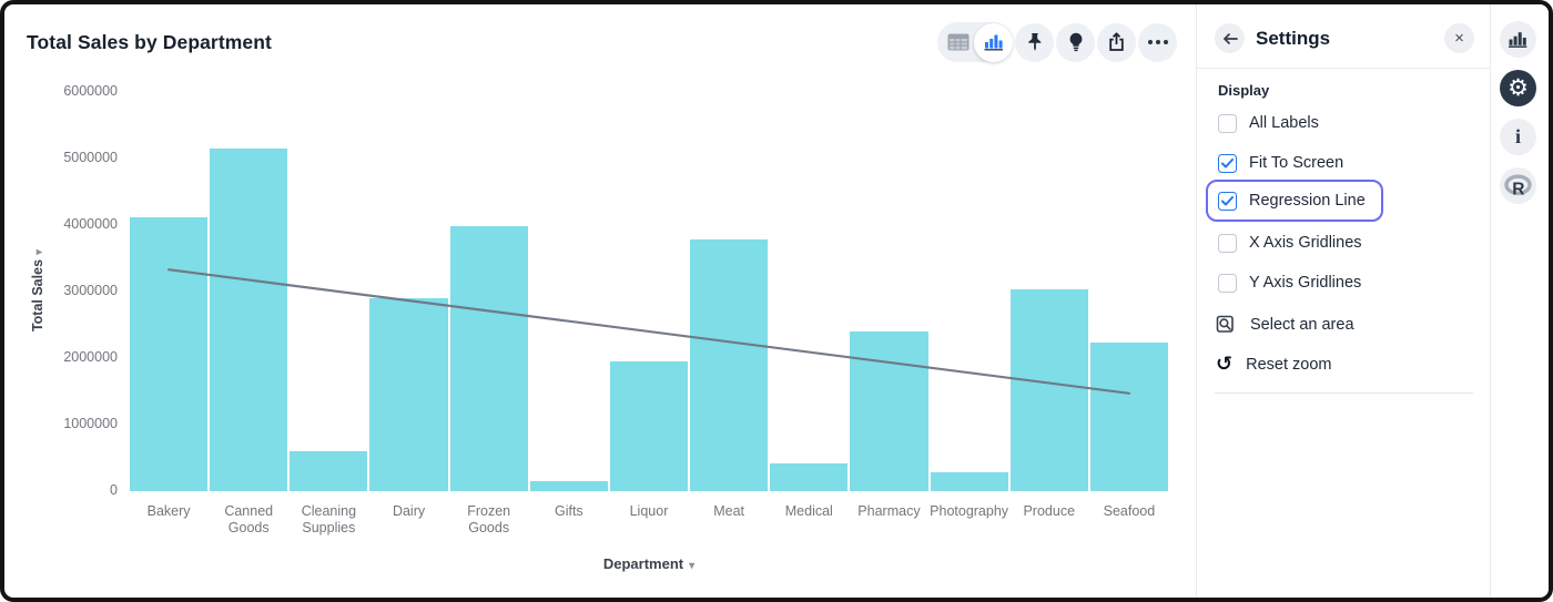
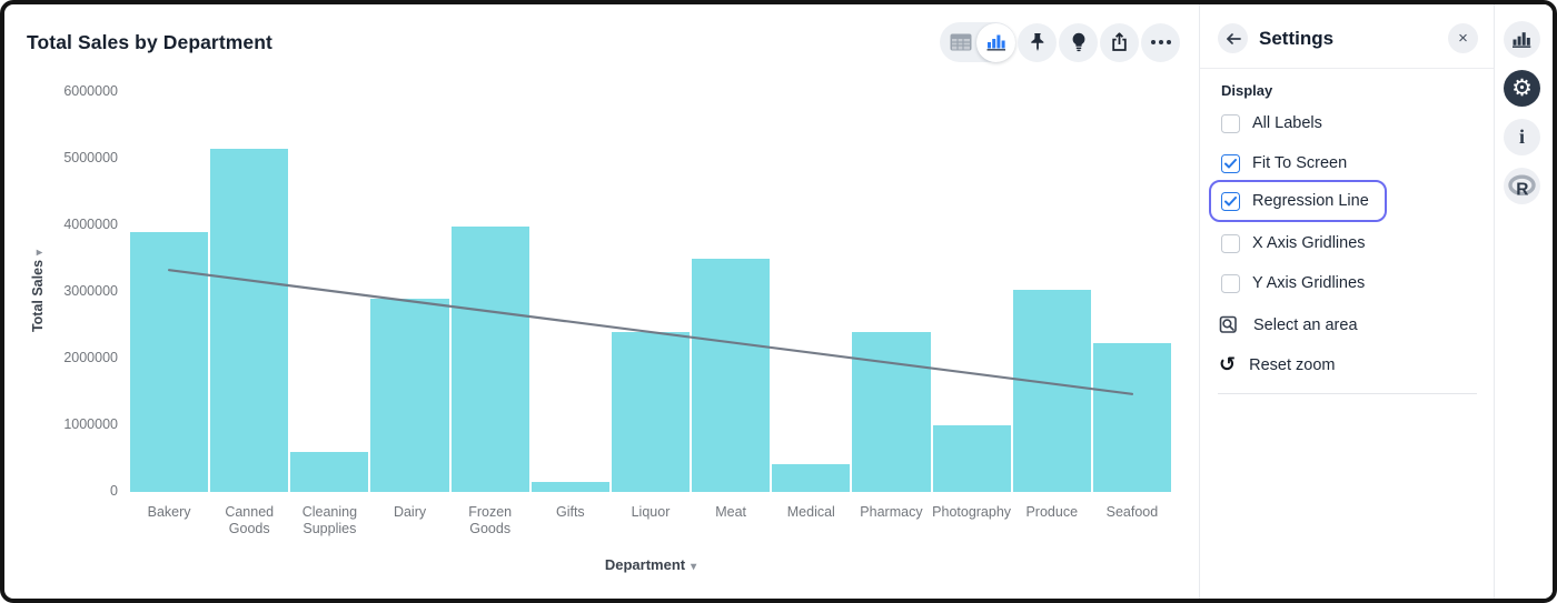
Bakery: 4100000 -> 3900000
Liquor: 2000000 -> 2400000
Meat: 3800000 -> 3500000
Photography: 300000 -> 1000000
